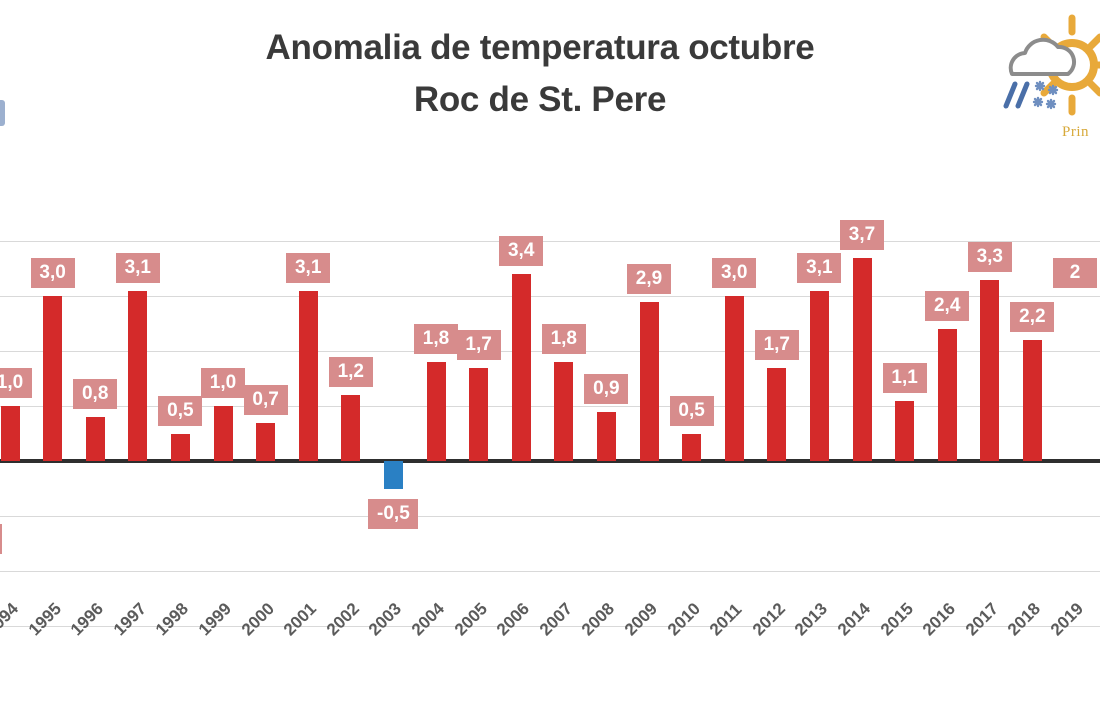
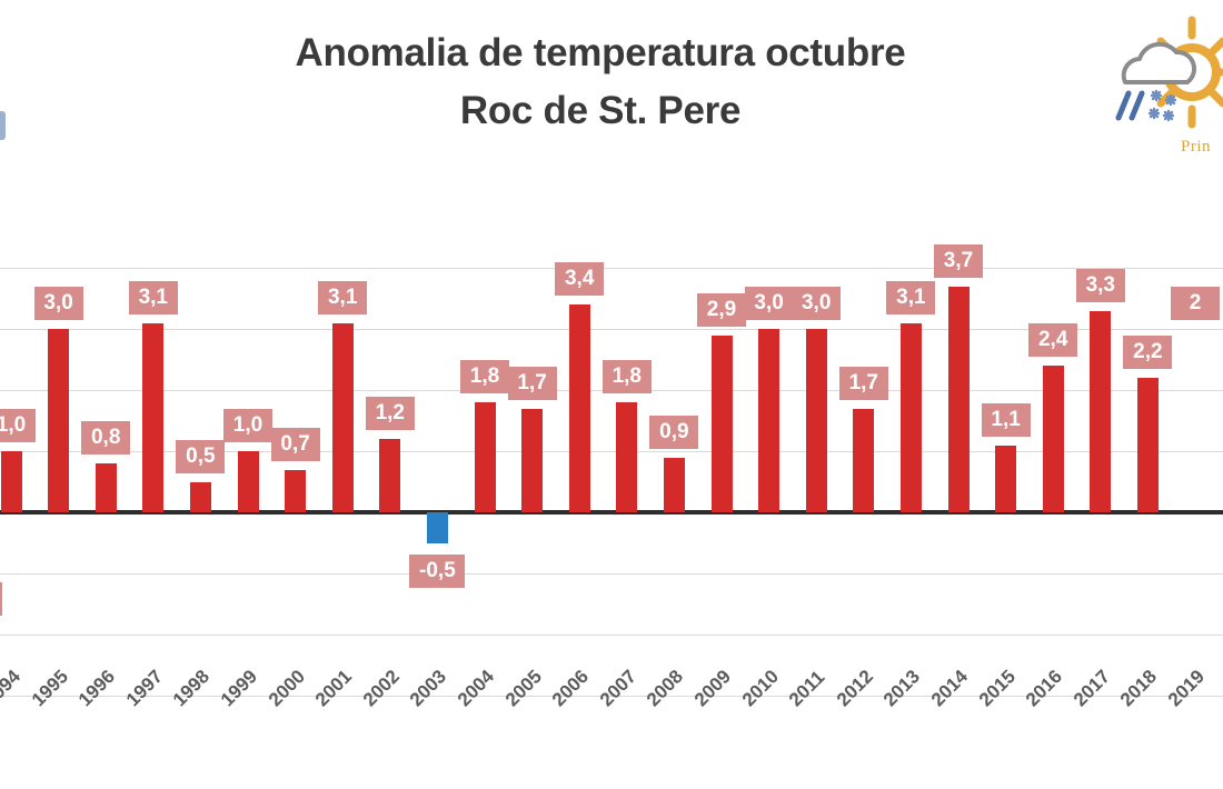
2010: 0,5 -> 3,0
